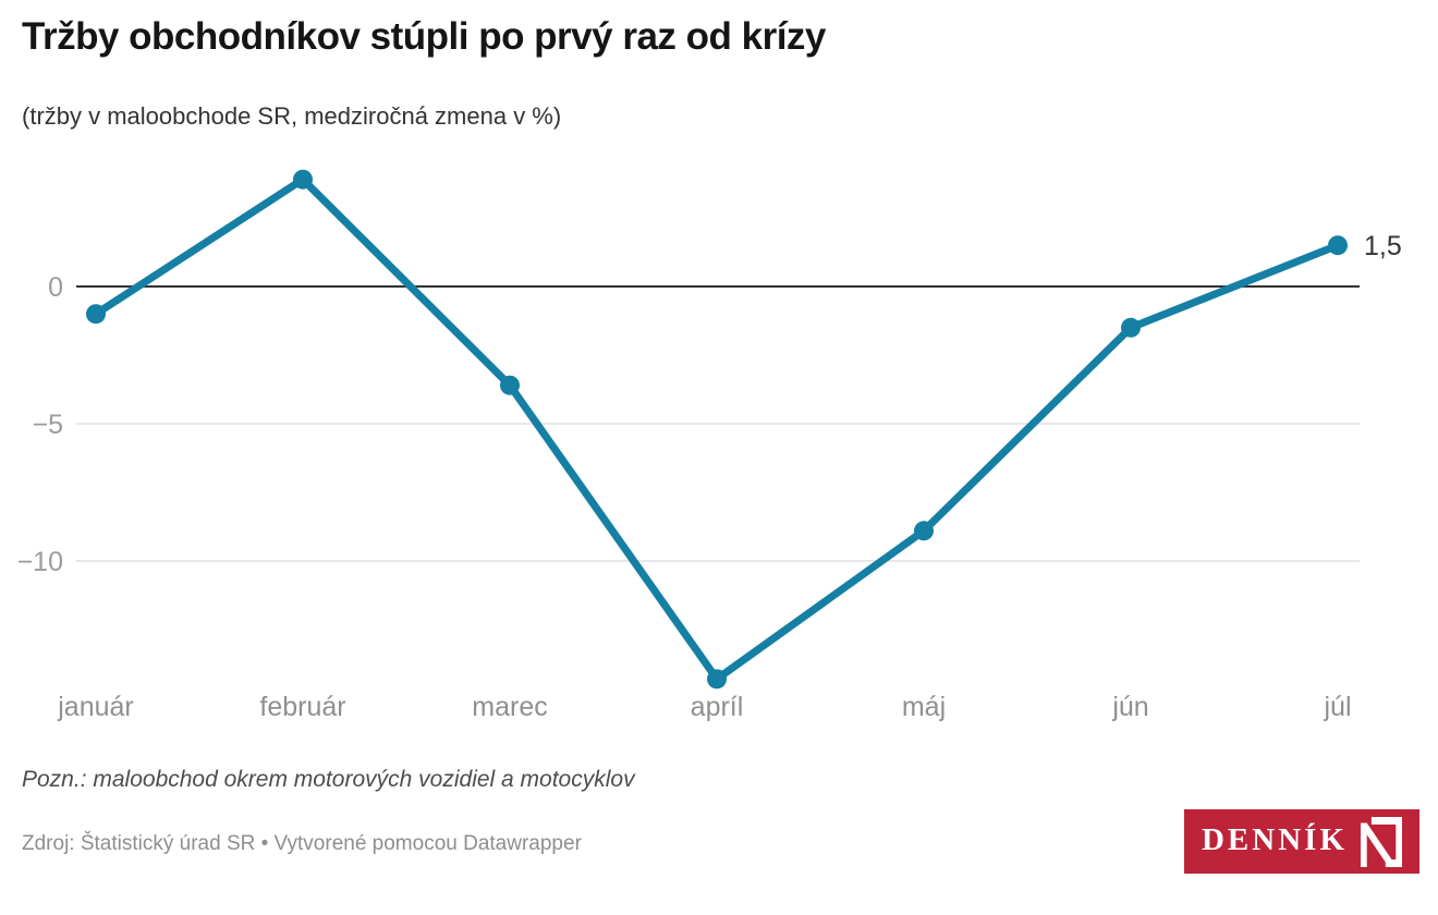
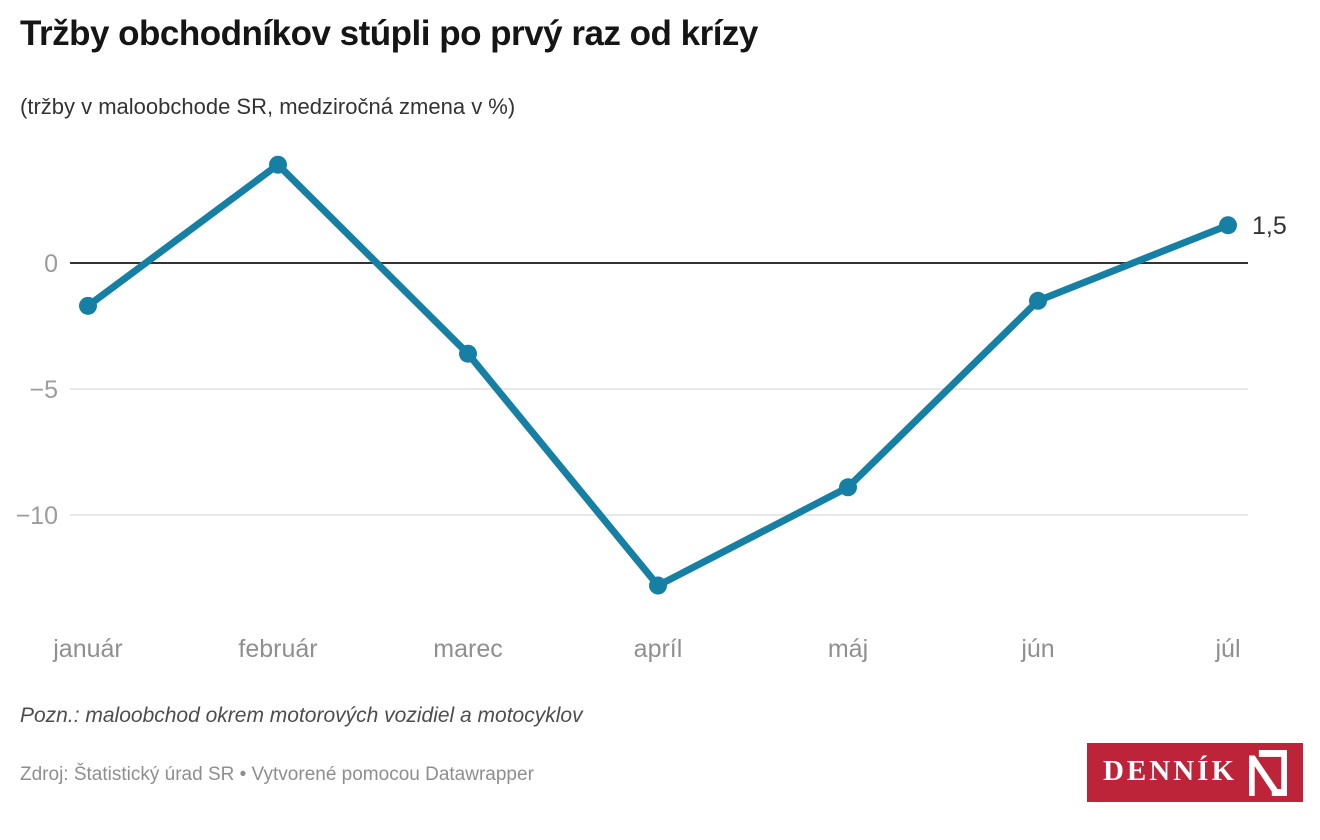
január: -1.0 -> -1.7
apríl: -14.3 -> -12.8
